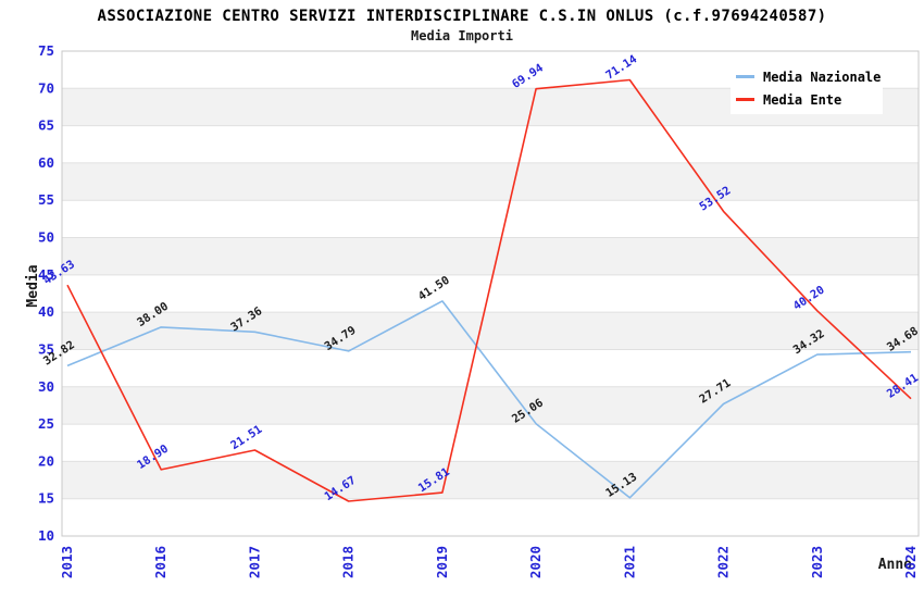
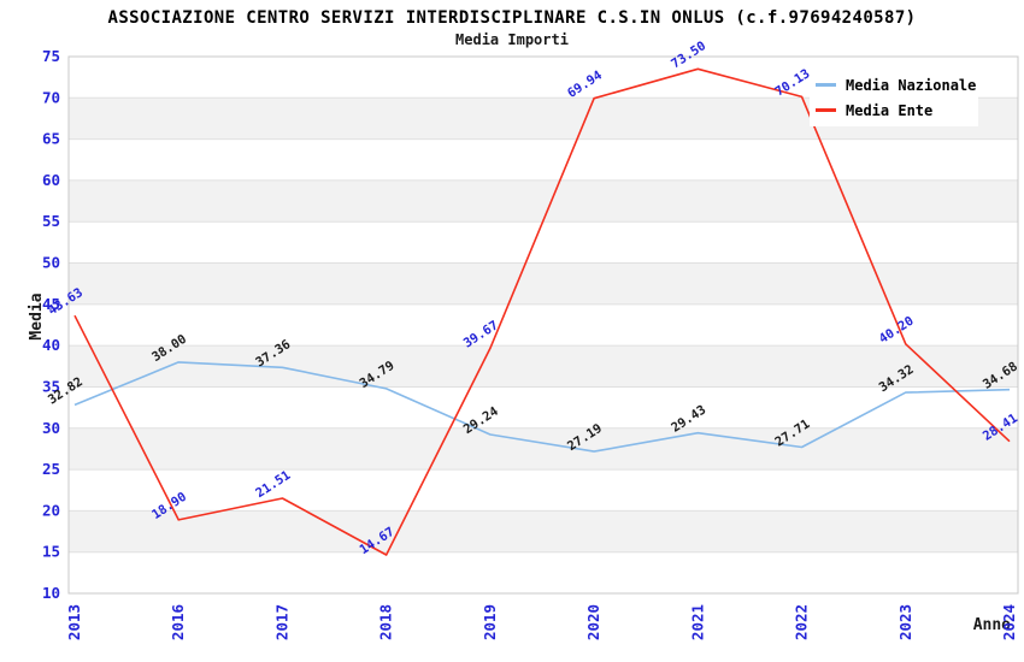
Media Nazionale/2019: 41.50 -> 29.24
Media Ente/2019: 15.81 -> 39.67
Media Nazionale/2020: 25.06 -> 27.19
Media Nazionale/2021: 15.13 -> 29.43
Media Ente/2021: 71.14 -> 73.50
Media Ente/2022: 53.52 -> 70.13
